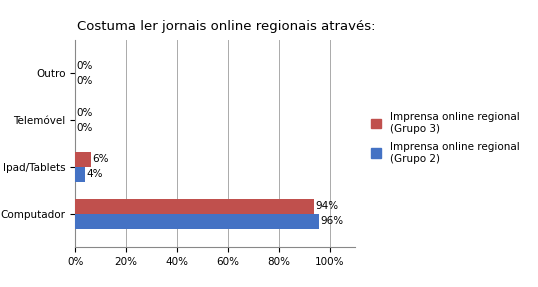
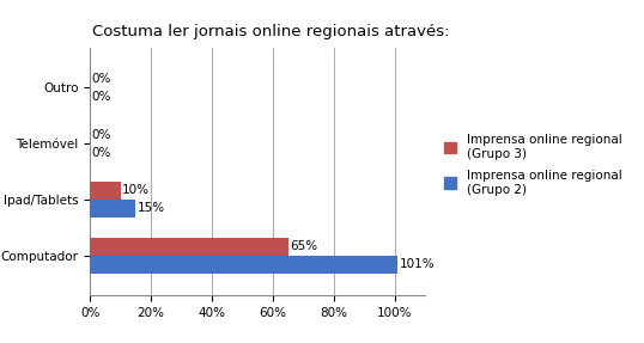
Imprensa online regional (Grupo 3)/Ipad/Tablets: 6% -> 10%
Imprensa online regional (Grupo 2)/Ipad/Tablets: 4% -> 15%
Imprensa online regional (Grupo 3)/Computador: 94% -> 65%
Imprensa online regional (Grupo 2)/Computador: 96% -> 101%
